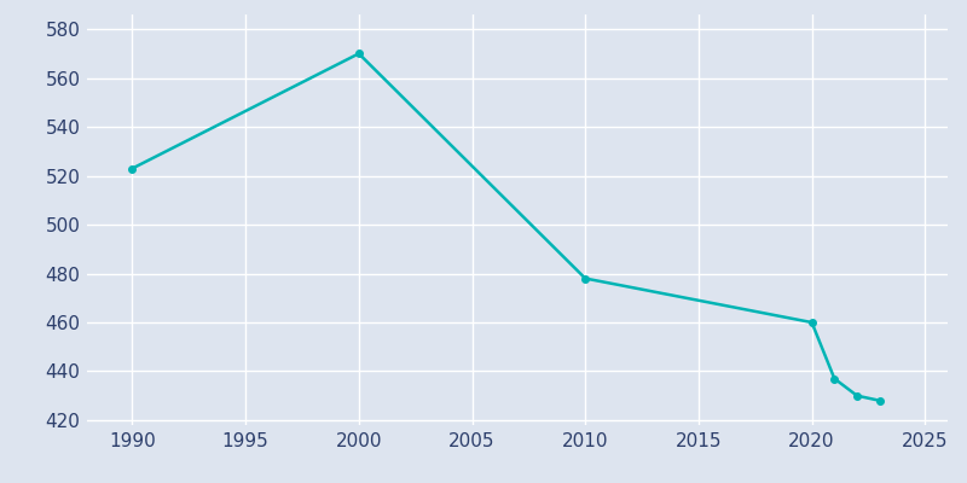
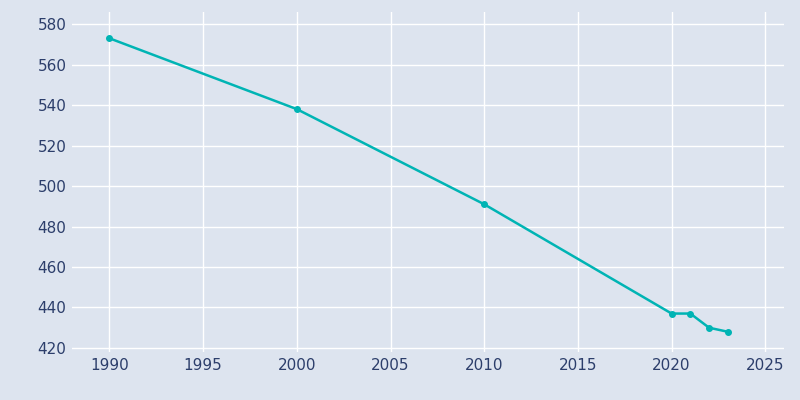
1990: 523 -> 573
2000: 570 -> 538
2010: 478 -> 491
2020: 460 -> 437
